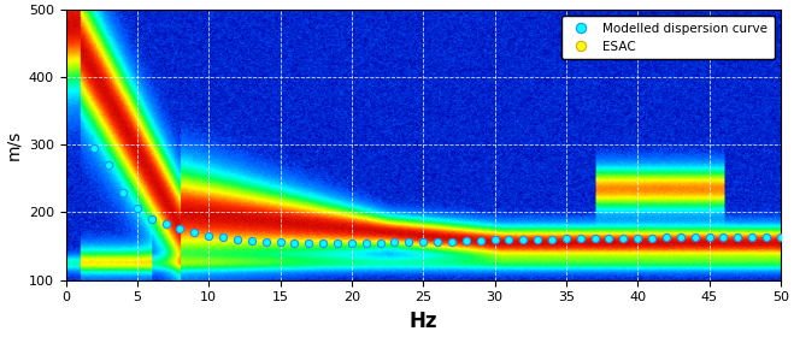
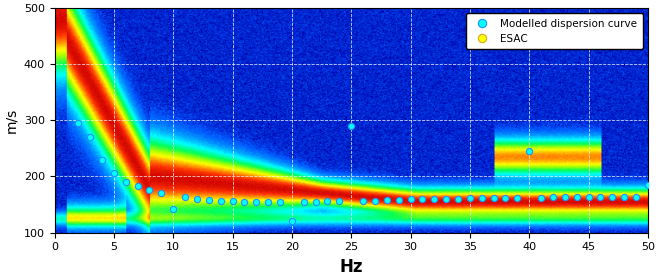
10: 166 -> 142
20: 155 -> 120
25: 156 -> 290
40: 162 -> 246
50: 163 -> 184
